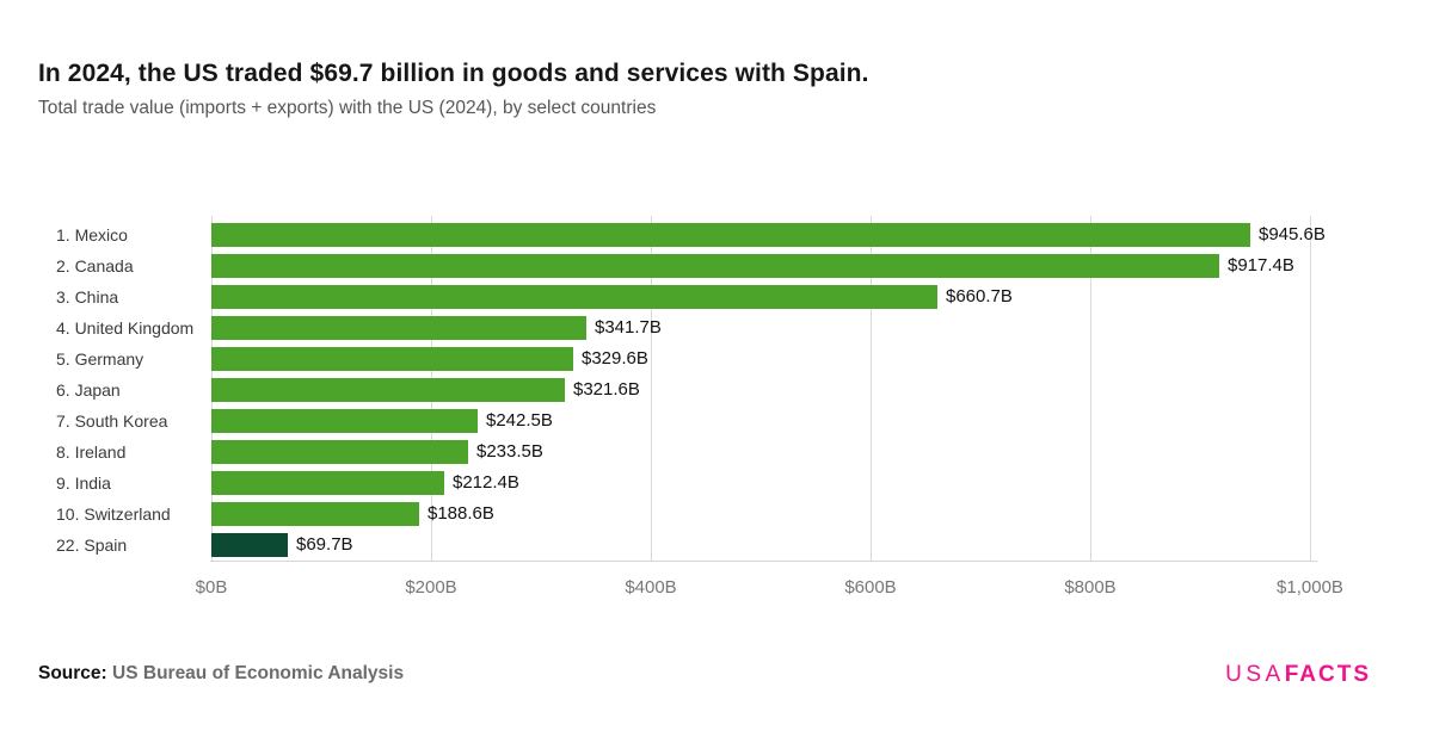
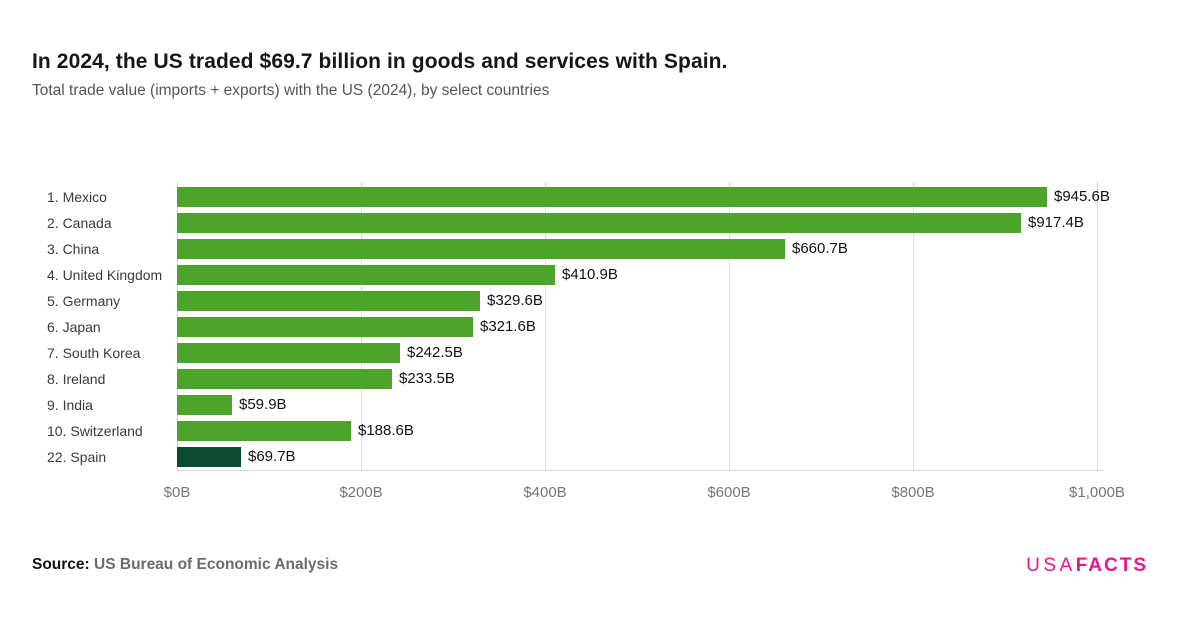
4. United Kingdom: $341.7B -> $410.9B
9. India: $212.4B -> $59.9B
